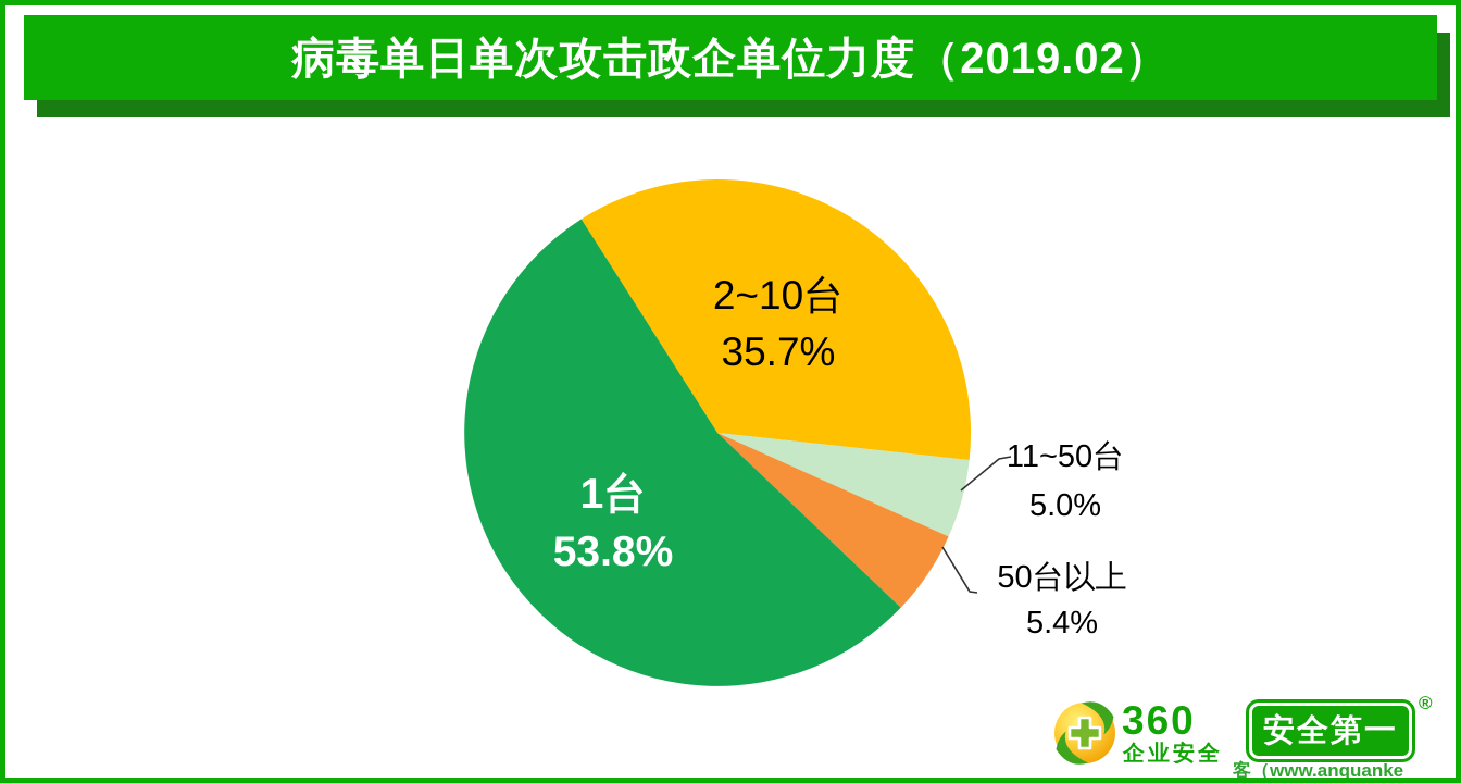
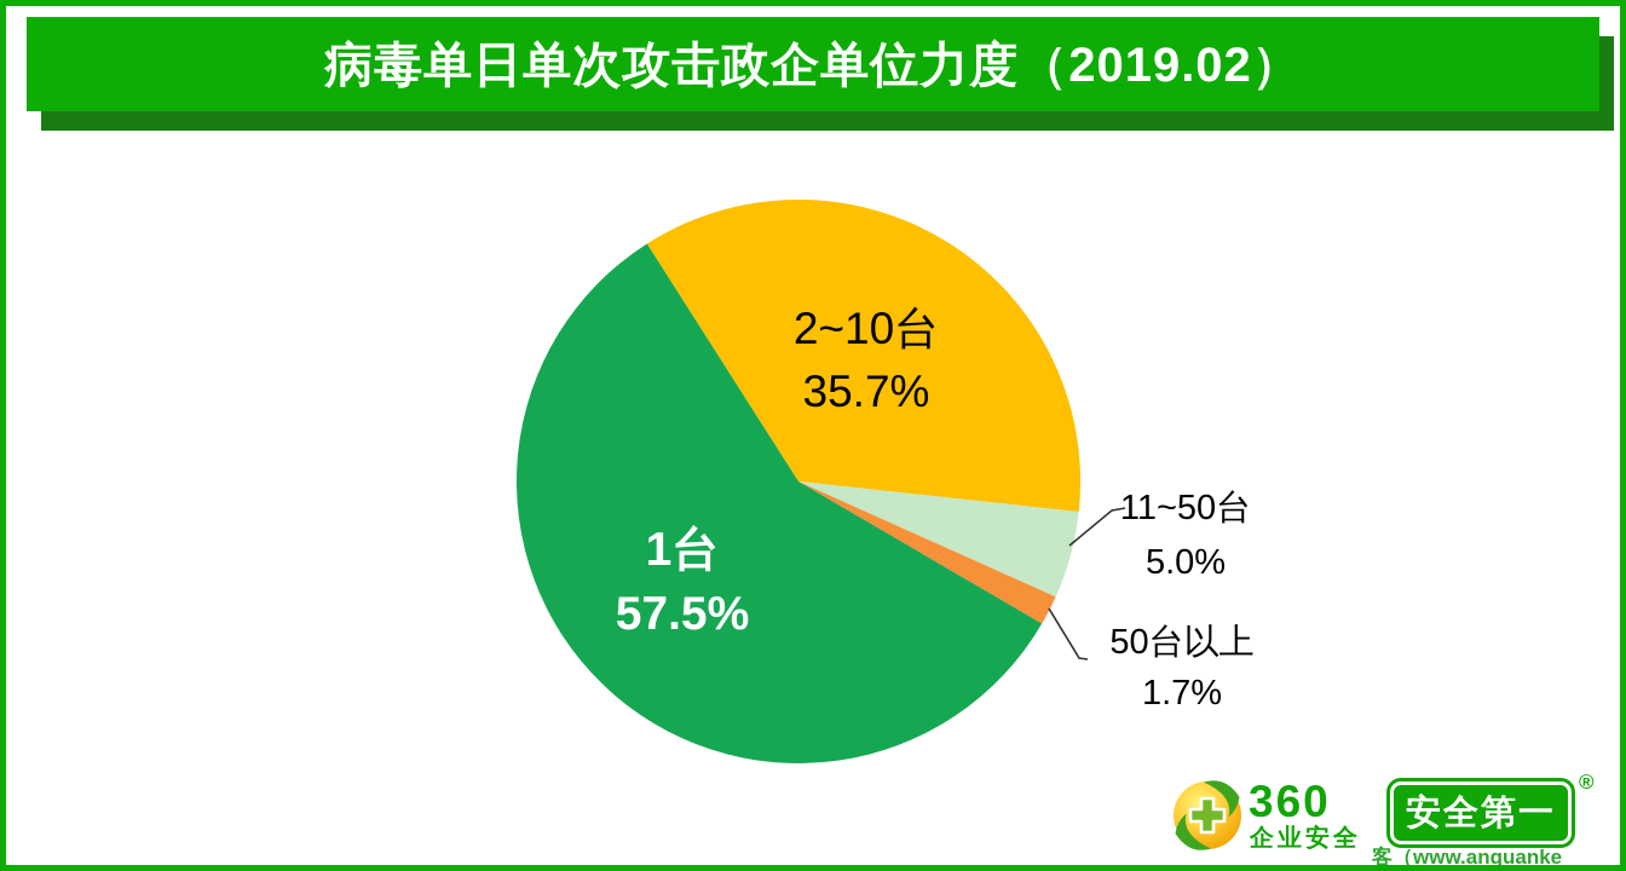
50台以上: 5.4% -> 1.7%
1台: 53.8% -> 57.5%
